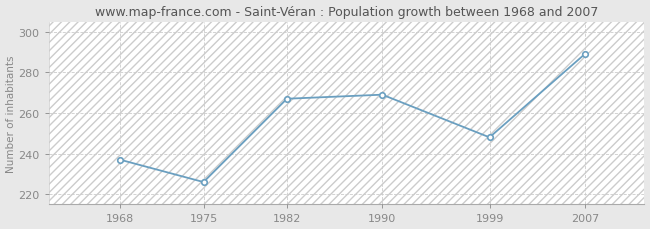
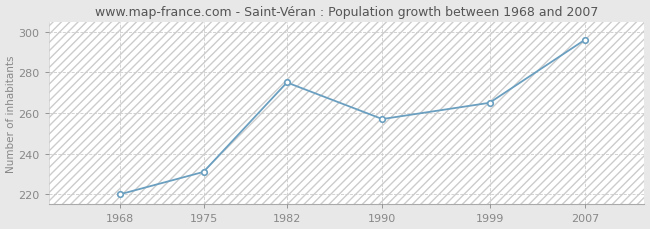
1968: 237 -> 220
1975: 226 -> 231
1982: 267 -> 275
1990: 269 -> 257
1999: 248 -> 265
2007: 289 -> 296
